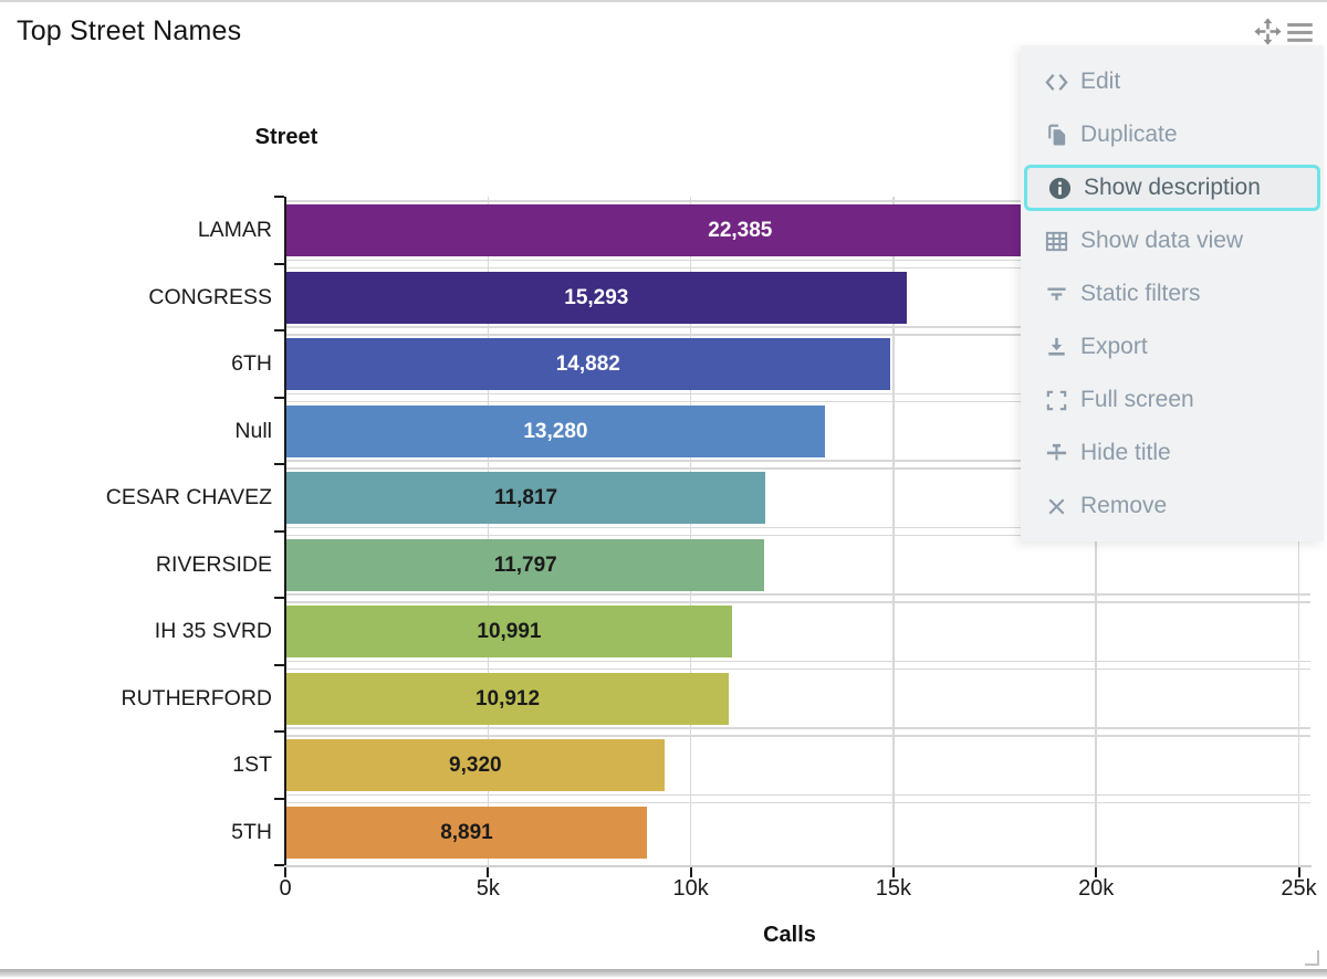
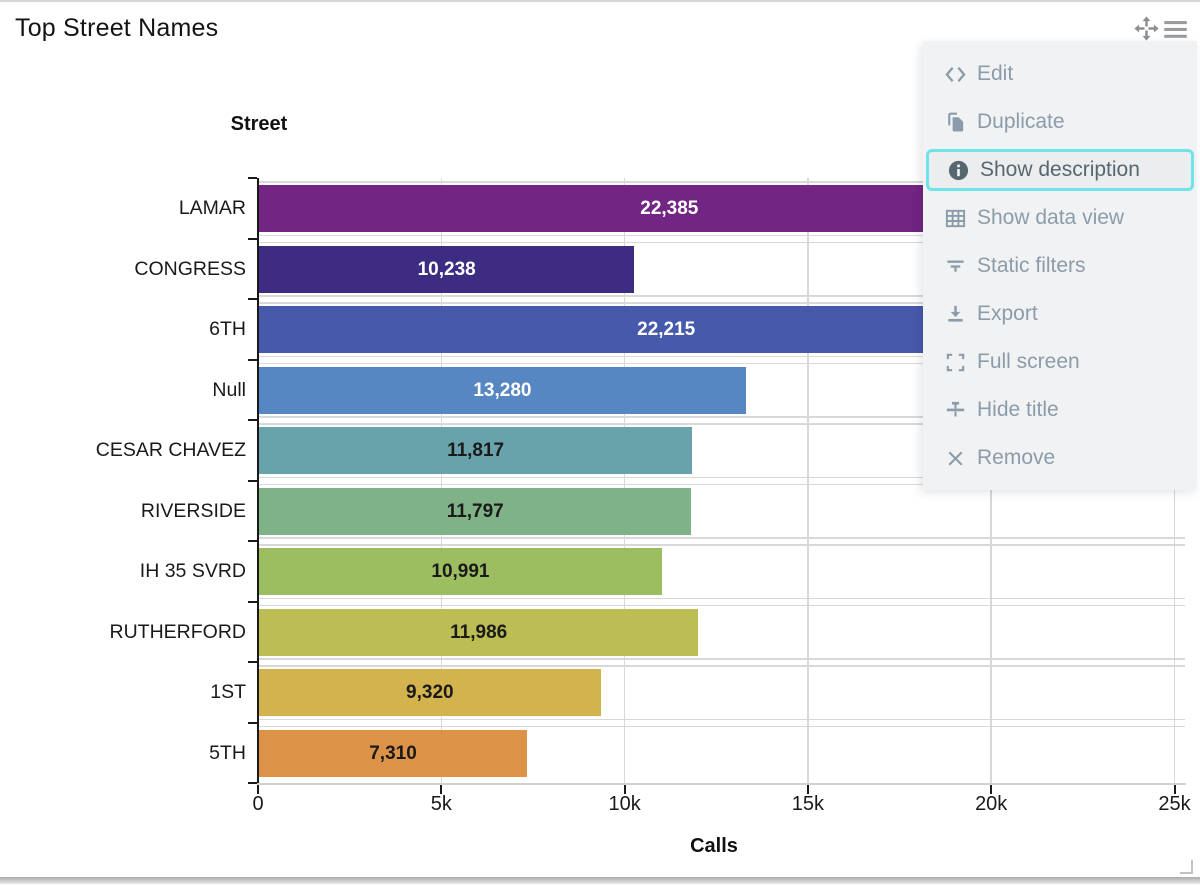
CONGRESS: 15,293 -> 10,238
6TH: 14,882 -> 22,215
RUTHERFORD: 10,912 -> 11,986
5TH: 8,891 -> 7,310
